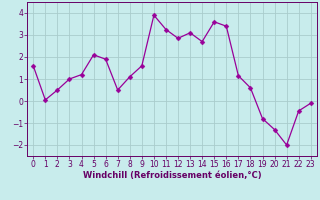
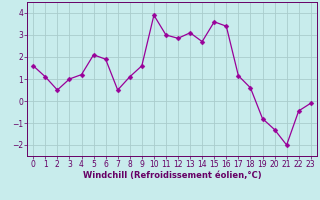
1: 0.05 -> 1.10
11: 3.25 -> 3.00
